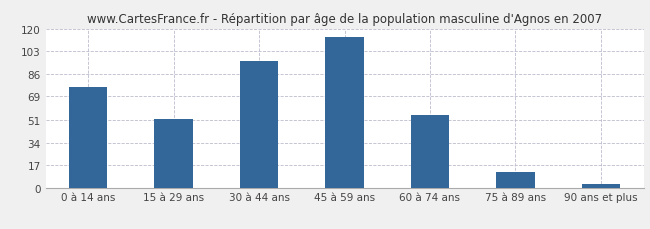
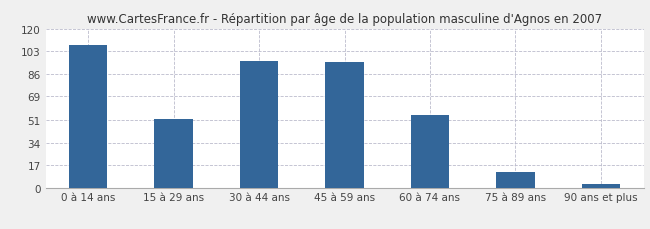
0 à 14 ans: 76 -> 108
45 à 59 ans: 114 -> 95
